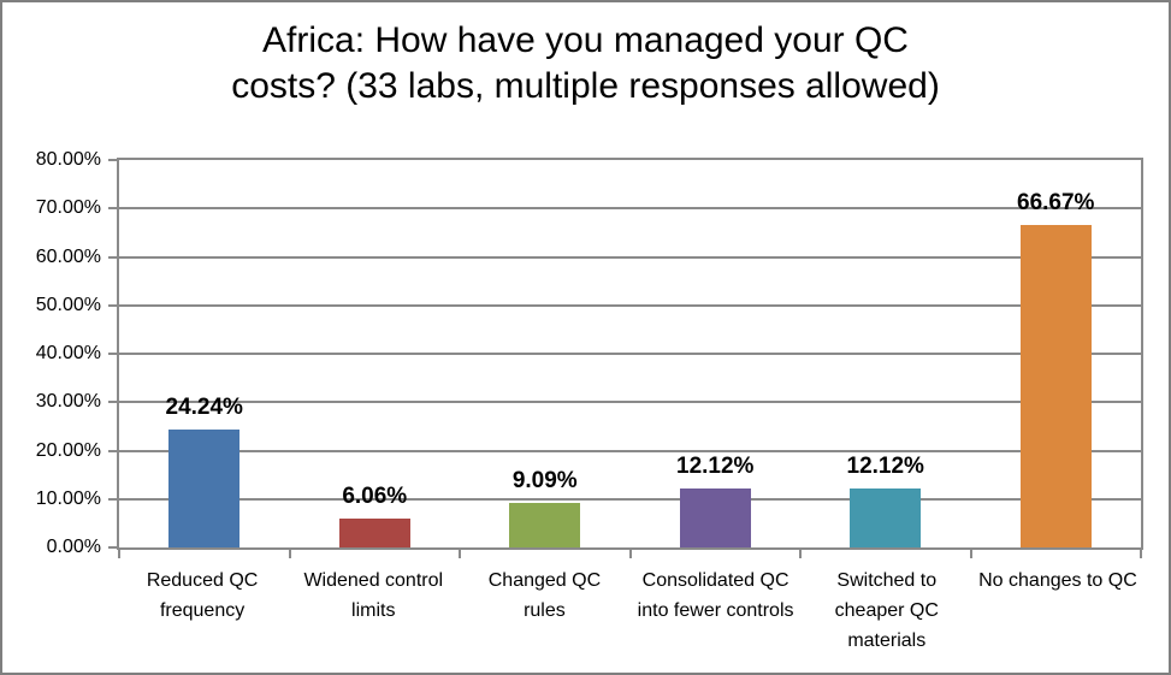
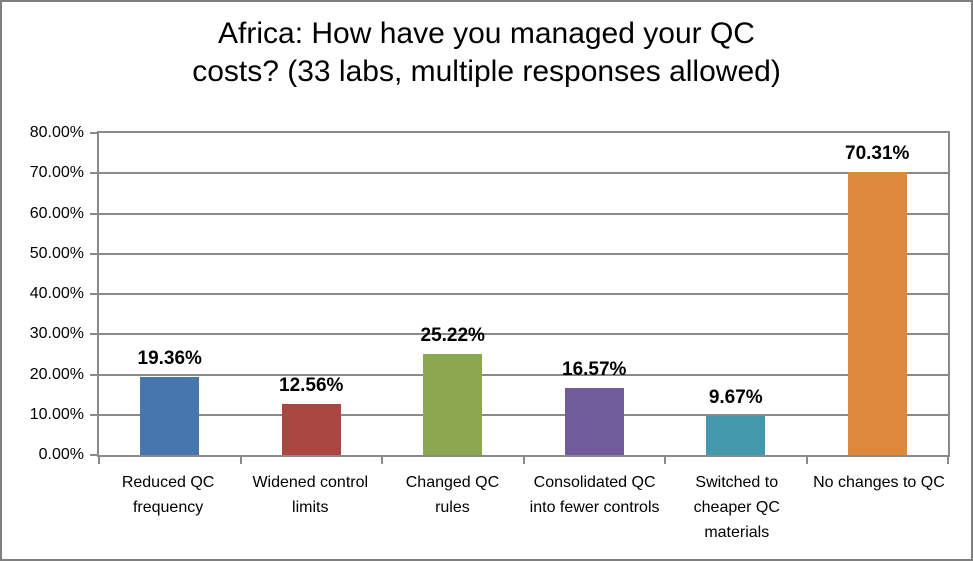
Reduced QC frequency: 24.24% -> 19.36%
Widened control limits: 6.06% -> 12.56%
Changed QC rules: 9.09% -> 25.22%
Consolidated QC into fewer controls: 12.12% -> 16.57%
Switched to cheaper QC materials: 12.12% -> 9.67%
No changes to QC: 66.67% -> 70.31%
